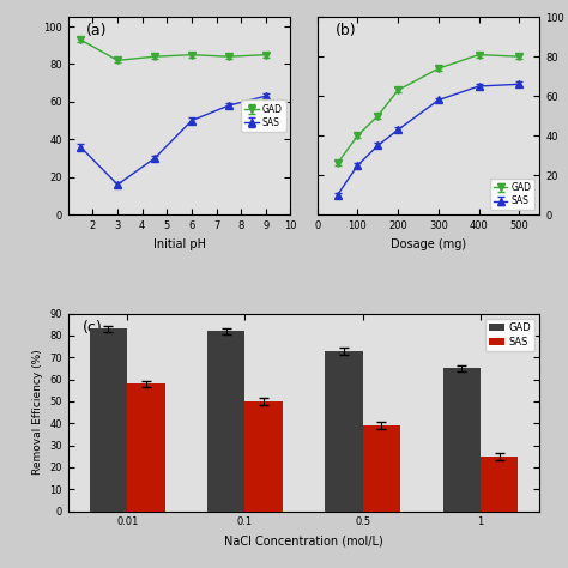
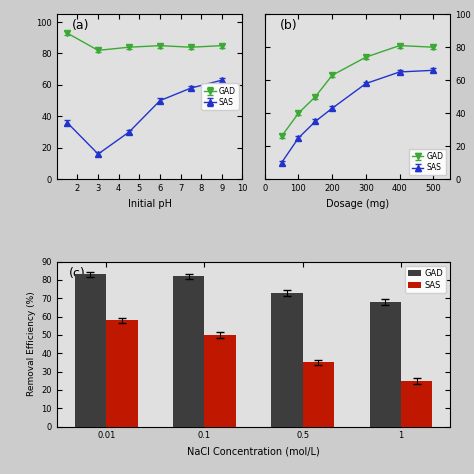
SAS/0.5: 39 -> 35
GAD/1: 65 -> 68
